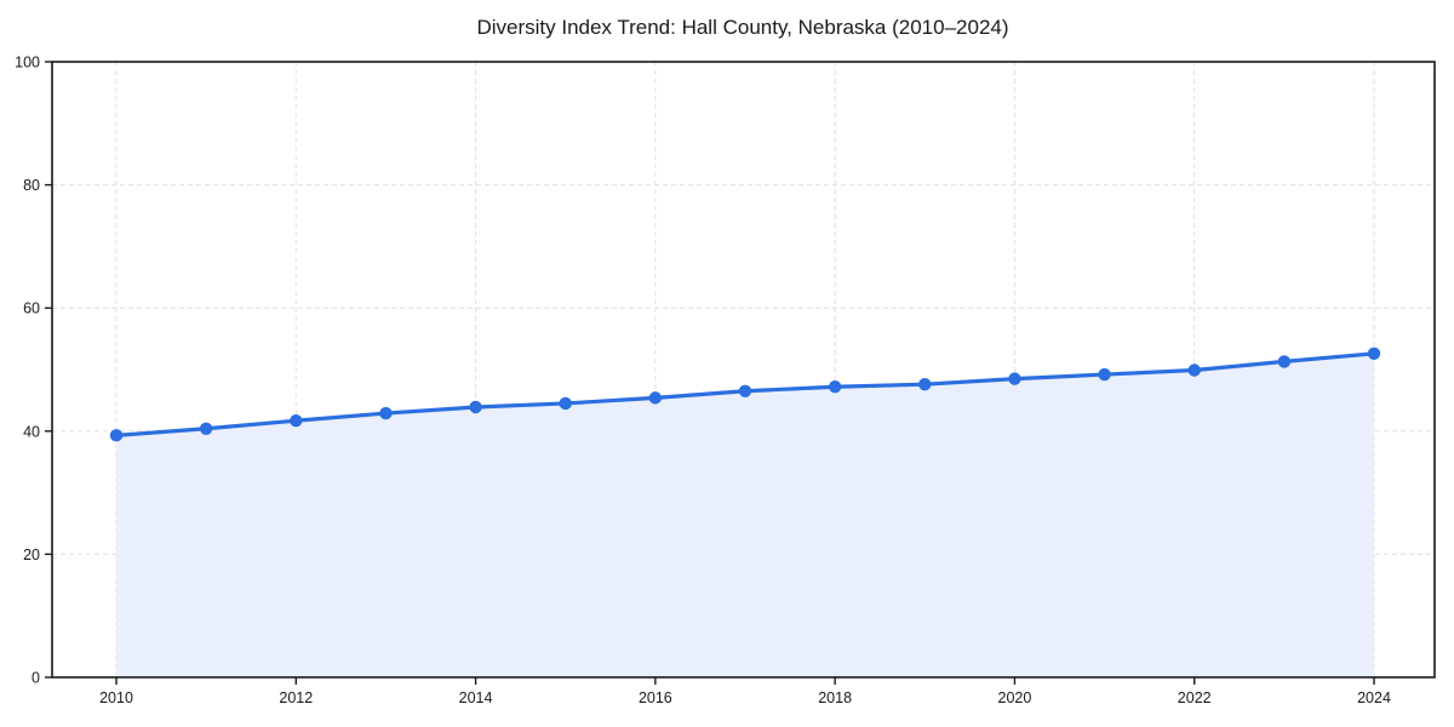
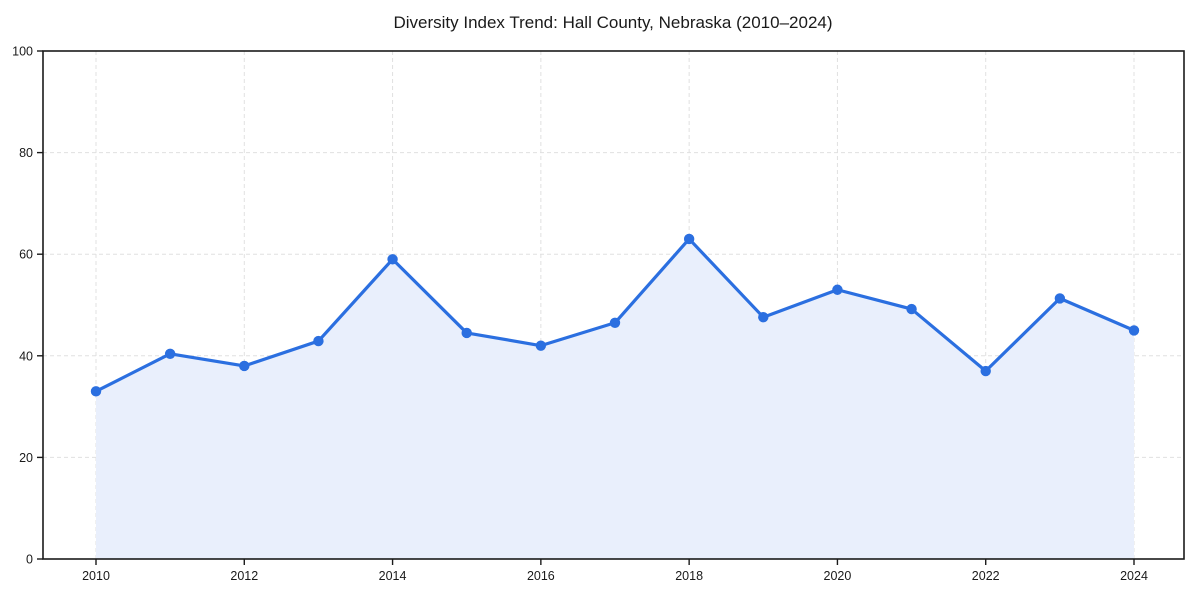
2010: 39 -> 33
2012: 42 -> 38
2014: 44 -> 59
2016: 45 -> 42
2018: 47 -> 63
2020: 48 -> 53
2022: 50 -> 37
2024: 53 -> 45
